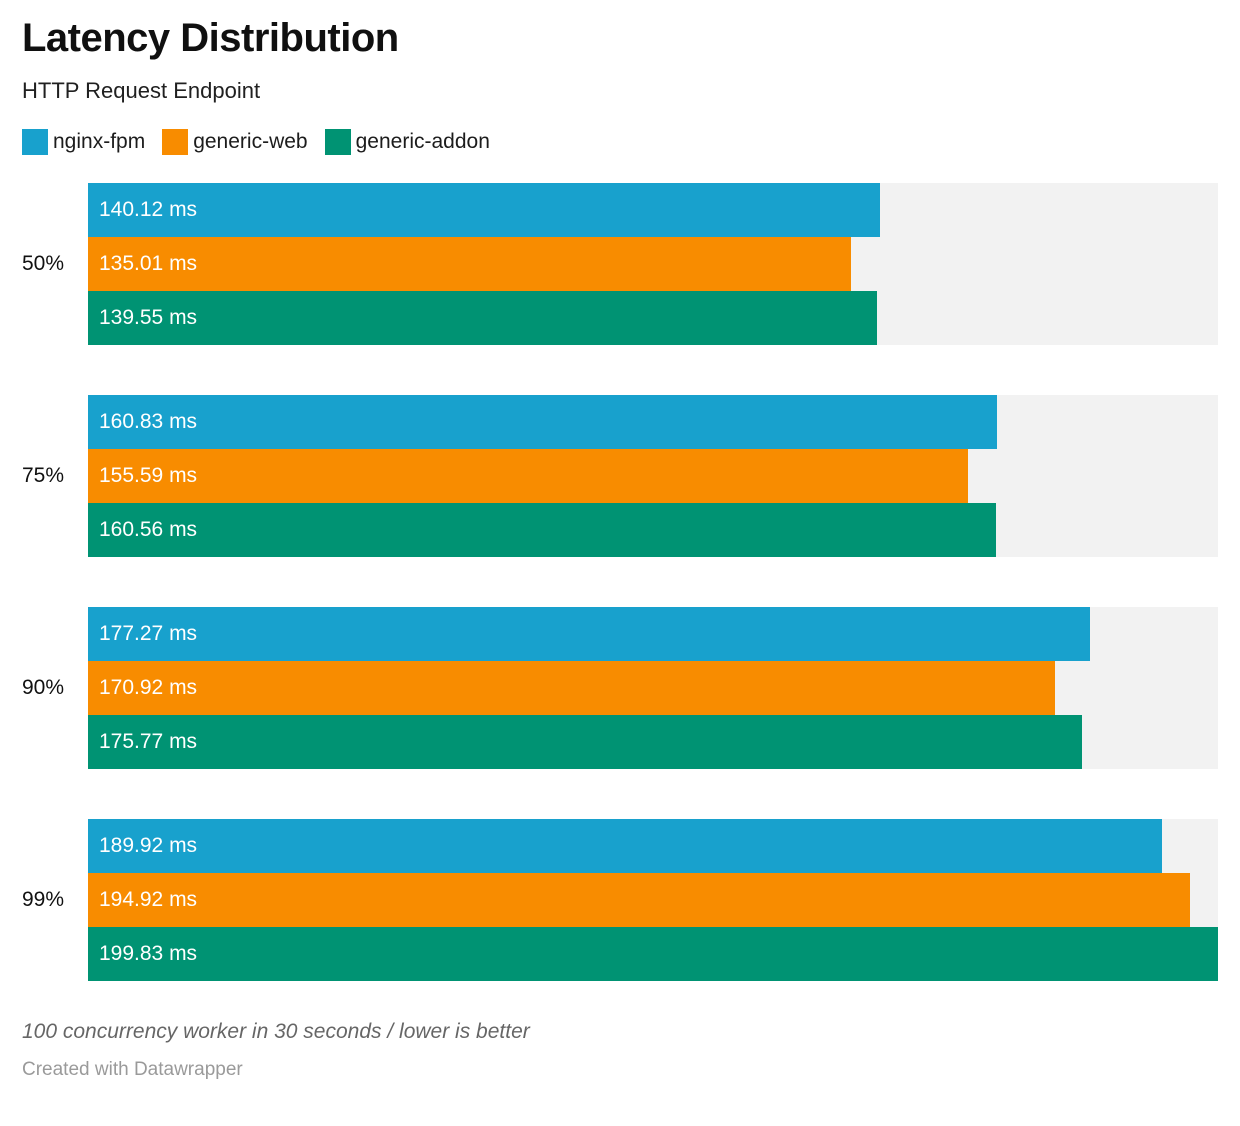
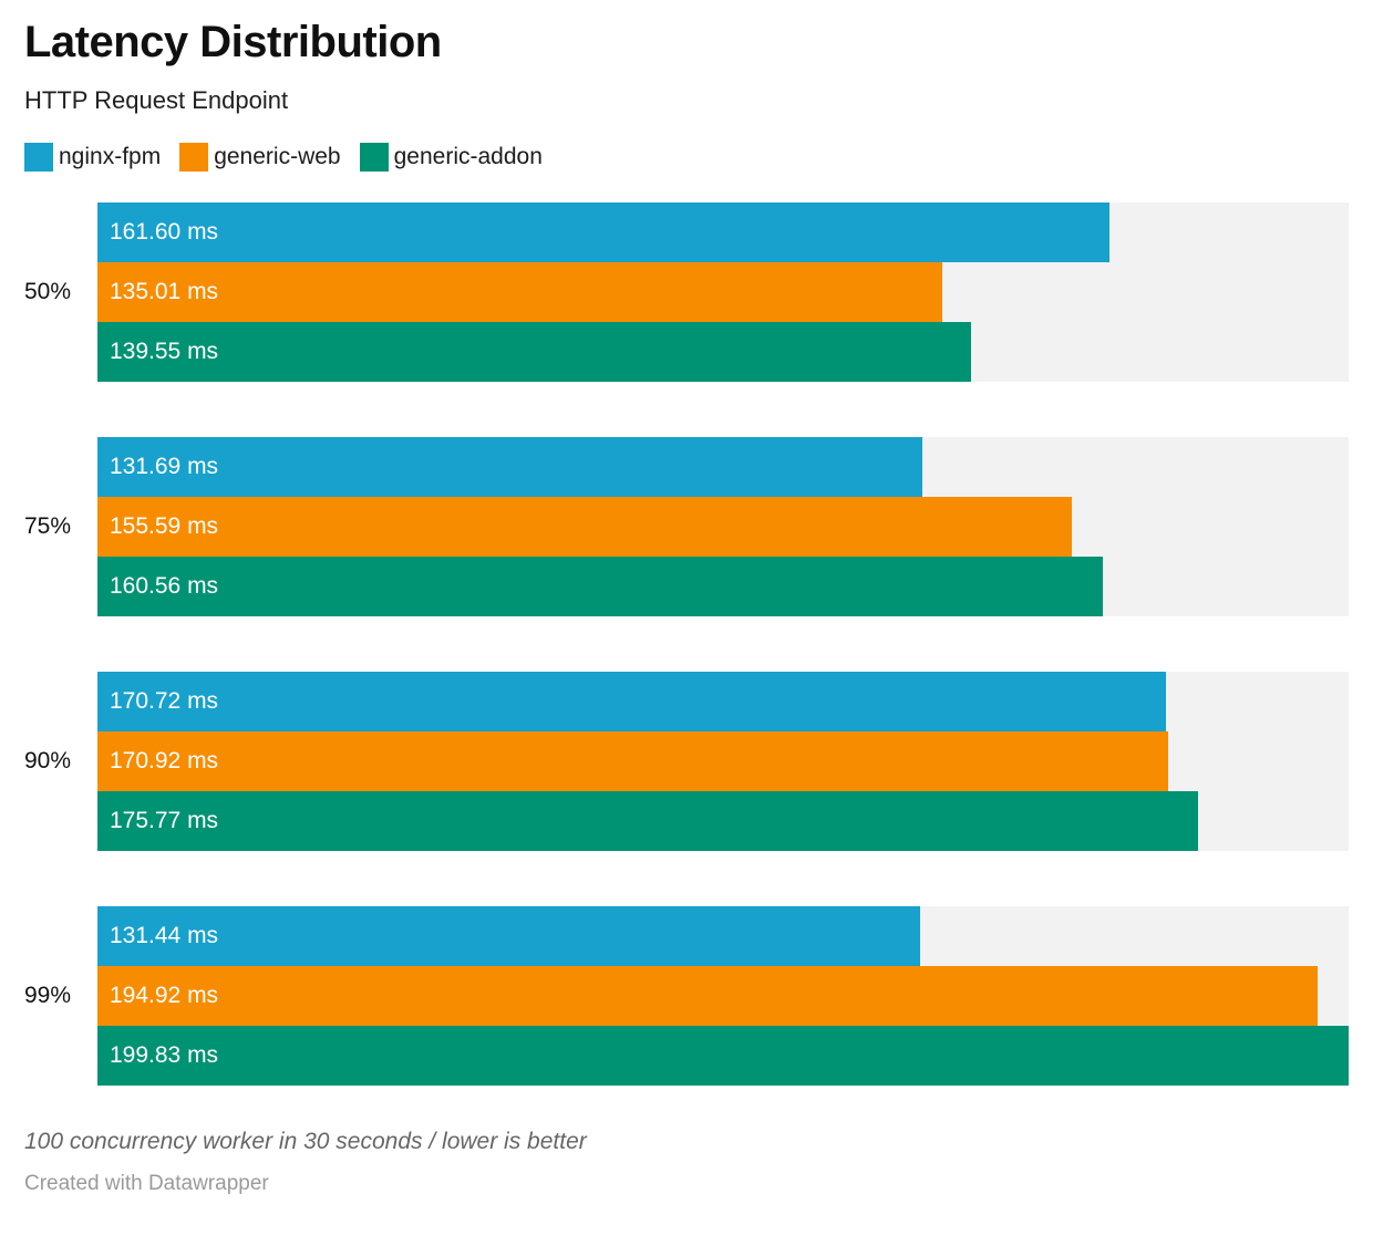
nginx-fpm/50%: 140.12 -> 161.60
nginx-fpm/75%: 160.83 -> 131.69
nginx-fpm/90%: 177.27 -> 170.72
nginx-fpm/99%: 189.92 -> 131.44
